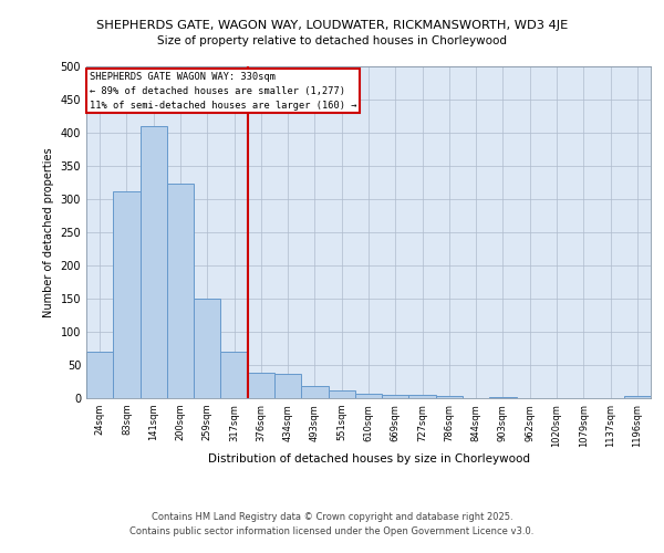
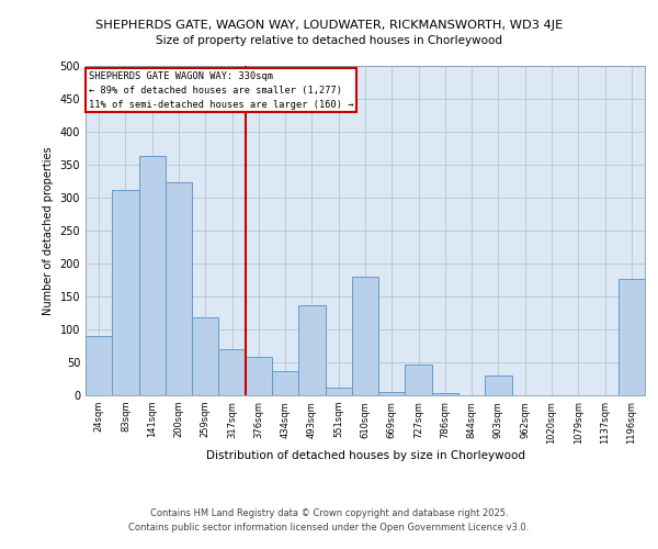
24sqm: 70 -> 90
141sqm: 410 -> 364
259sqm: 150 -> 118
376sqm: 38 -> 58
493sqm: 18 -> 136
610sqm: 6 -> 180
727sqm: 5 -> 46
903sqm: 2 -> 30
1196sqm: 3 -> 176
